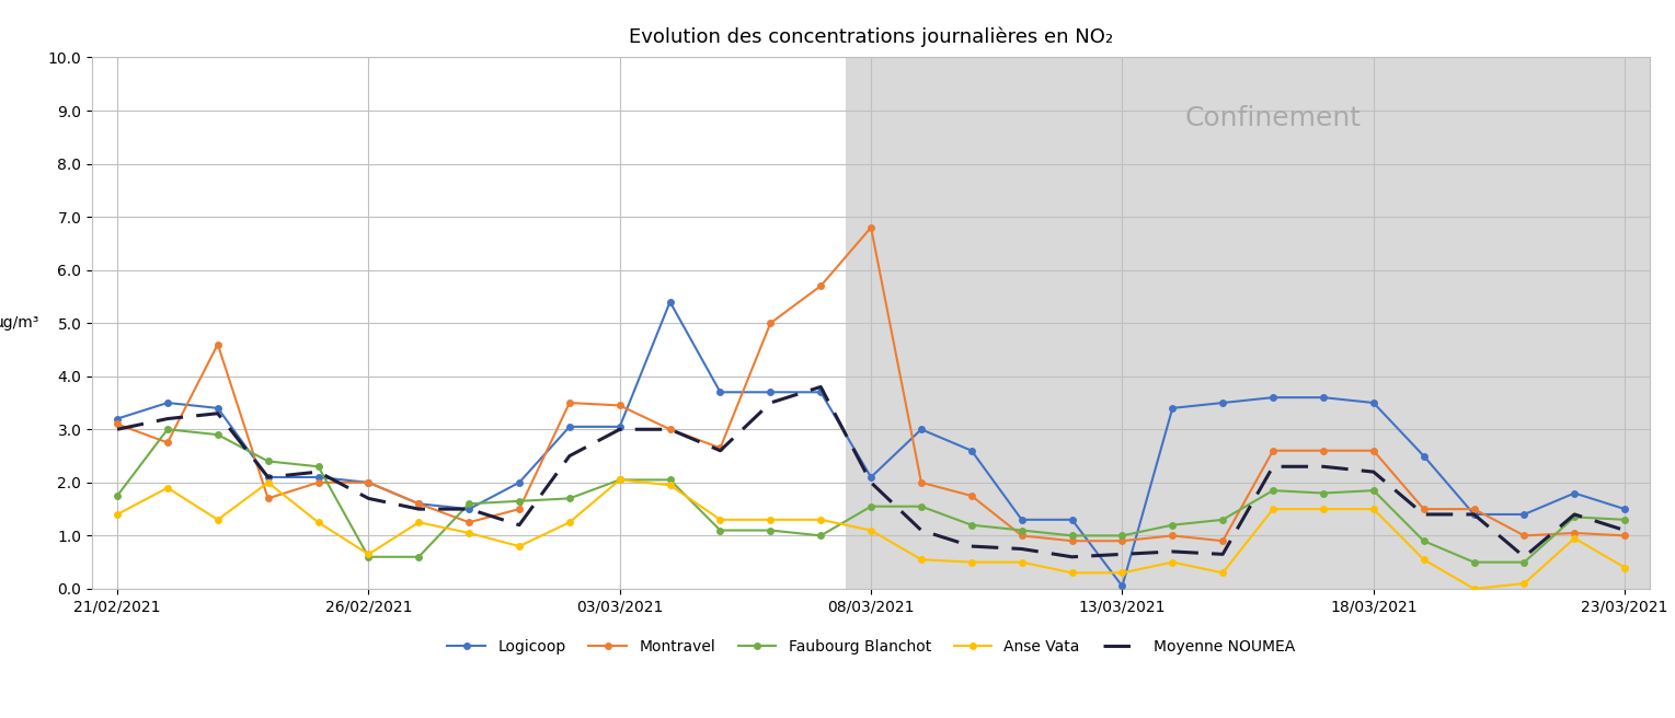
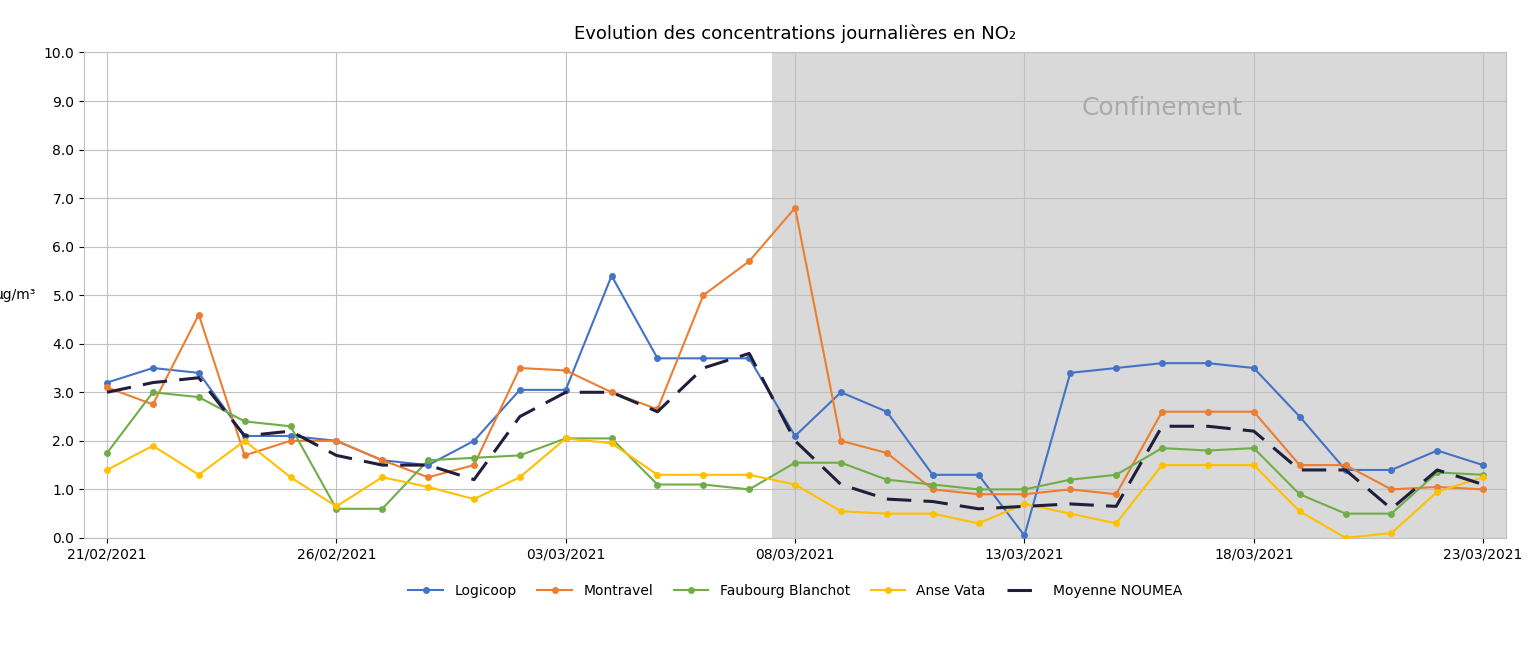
Anse Vata/13/03/2021: 0.30 -> 0.70
Anse Vata/23/03/2021: 0.40 -> 1.25
